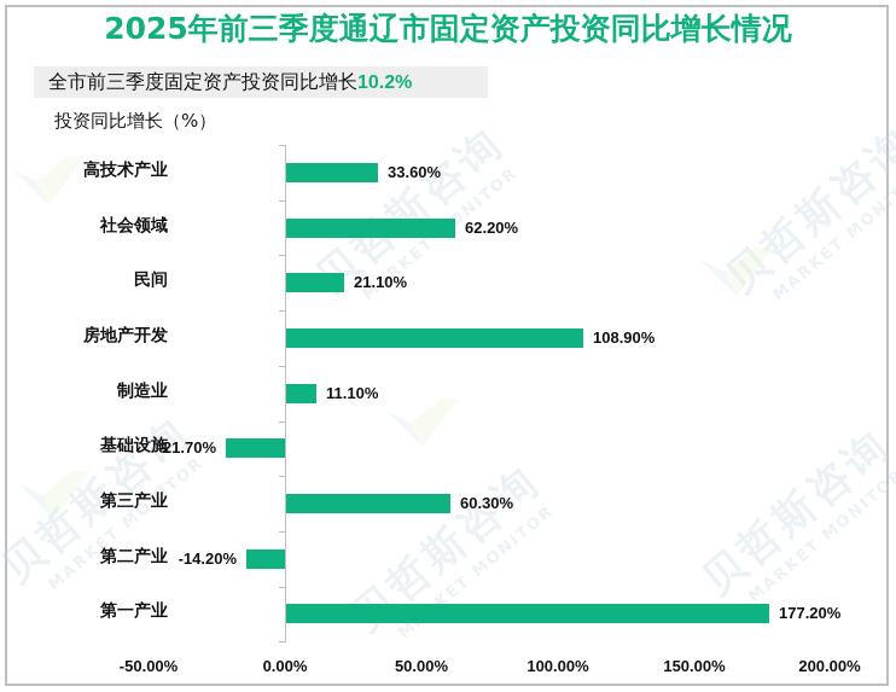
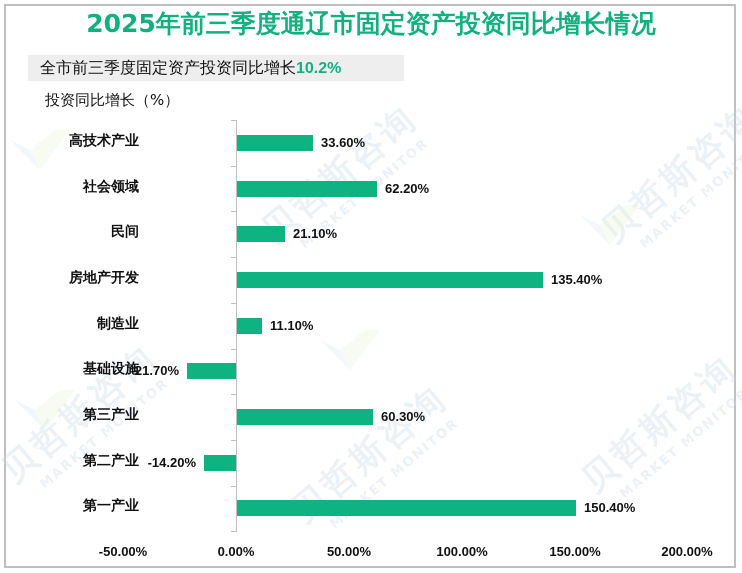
房地产开发: 108.90% -> 135.40%
第一产业: 177.20% -> 150.40%
